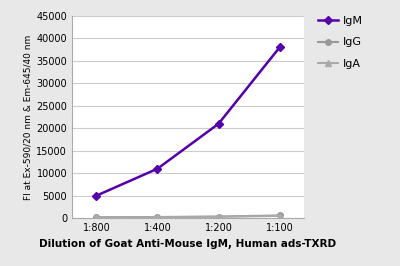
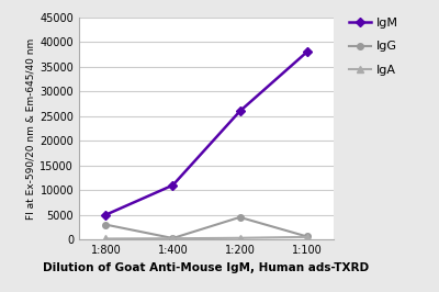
IgG/1:800: 200 -> 3000
IgM/1:200: 21000 -> 26000
IgG/1:200: 400 -> 4500
